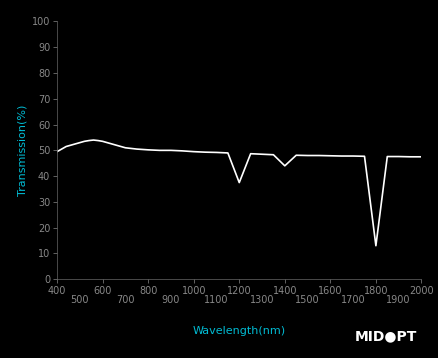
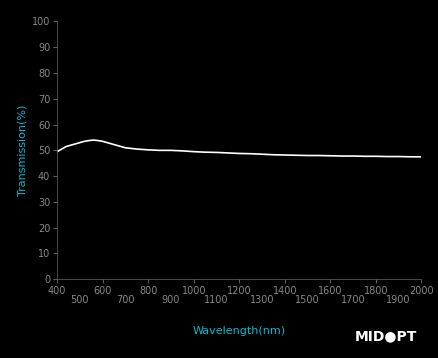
1200: 37.5 -> 48.8
1400: 44.0 -> 48.2
1800: 13.0 -> 47.7
